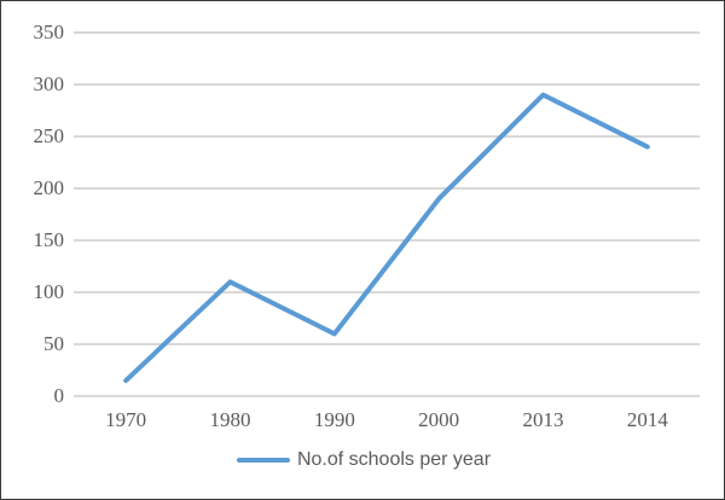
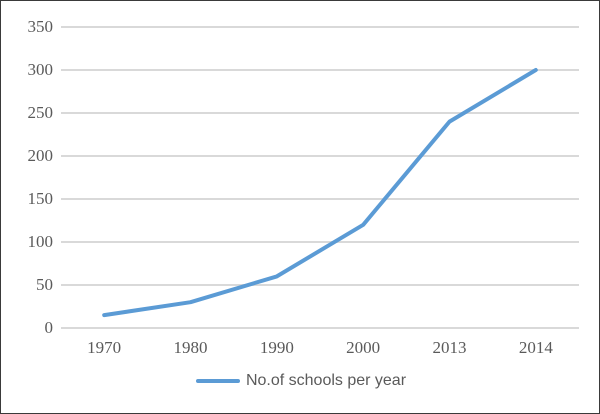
1980: 110 -> 30
2000: 190 -> 120
2013: 290 -> 240
2014: 240 -> 300
